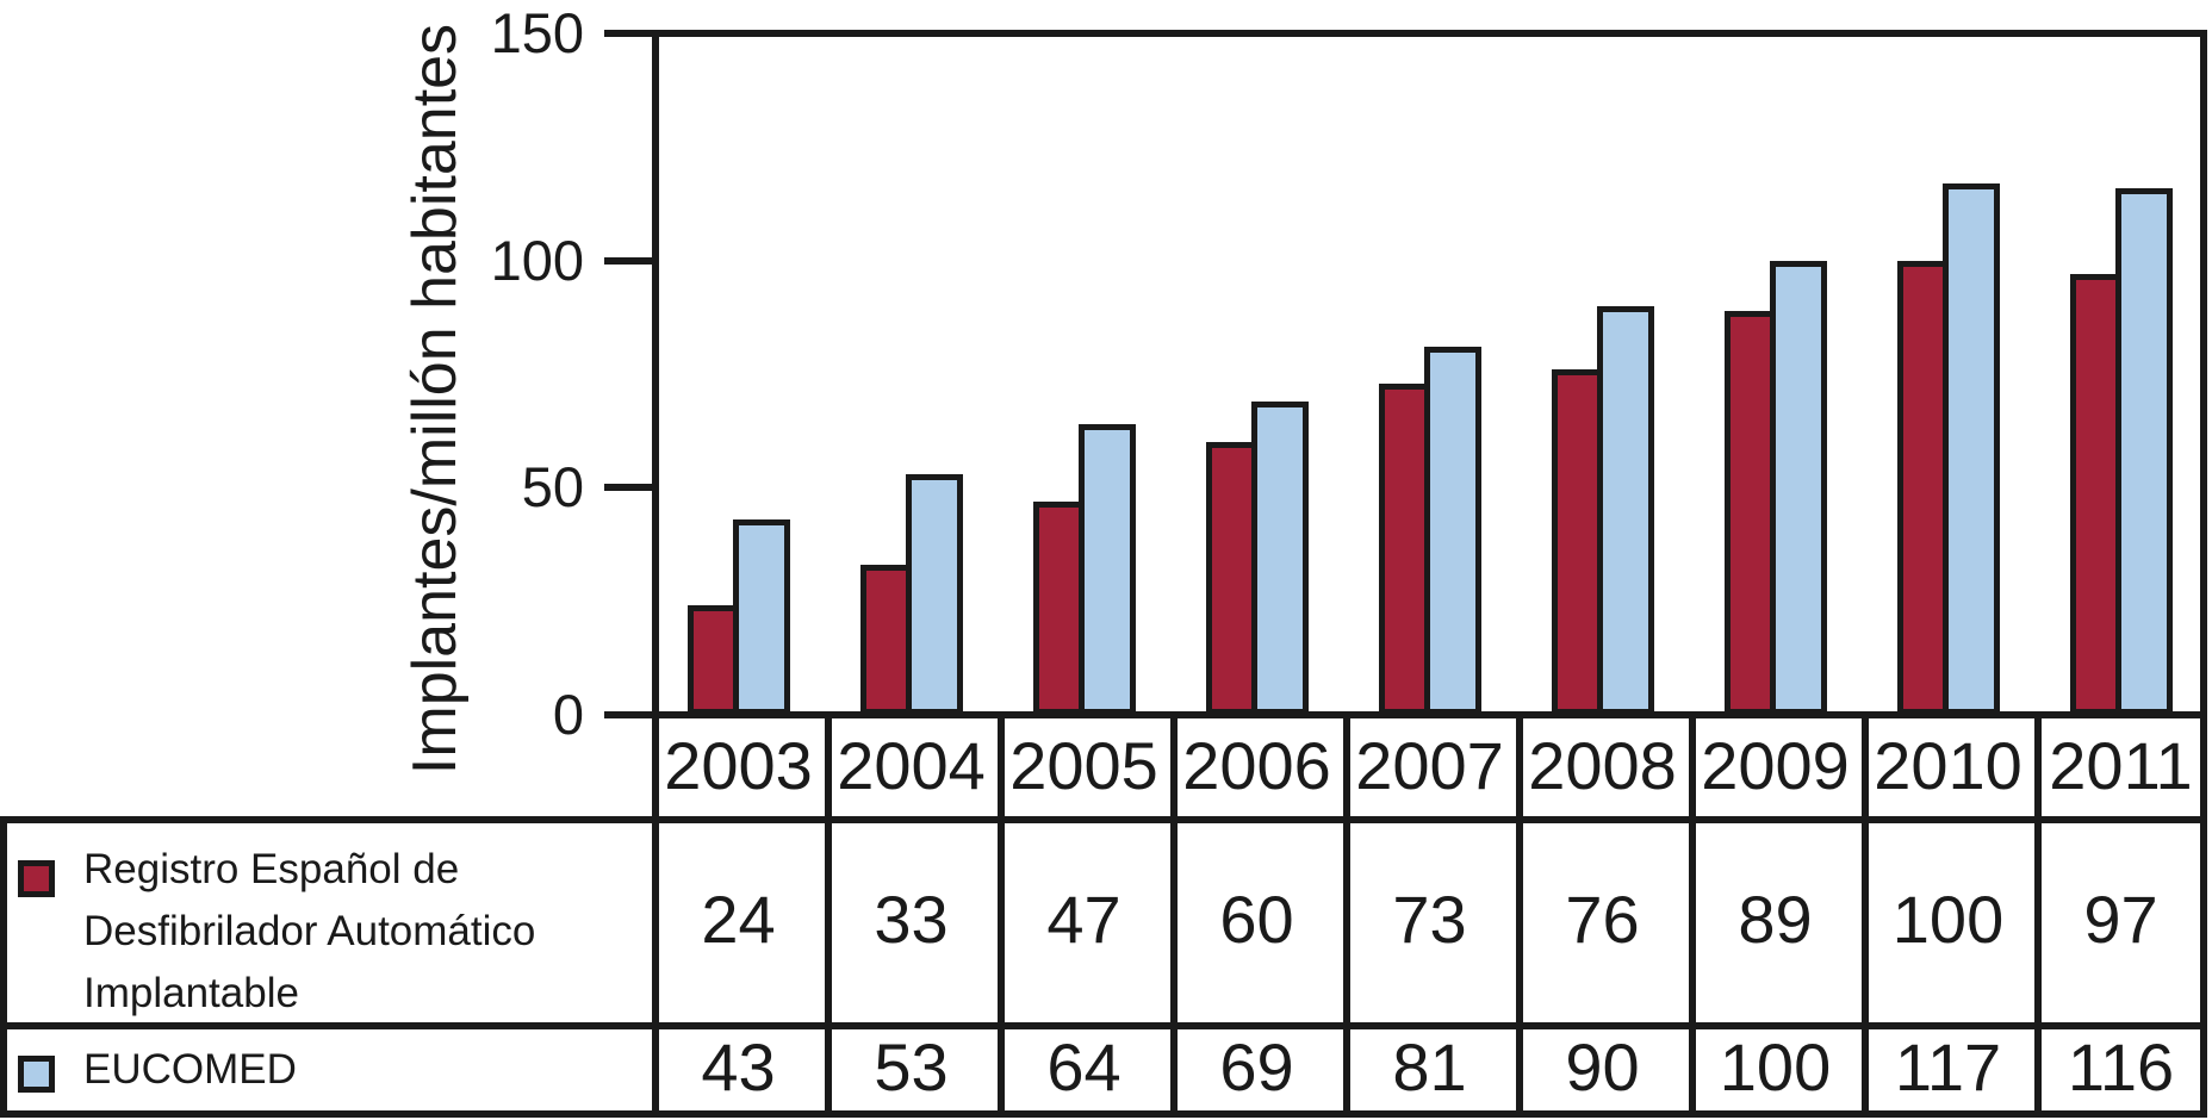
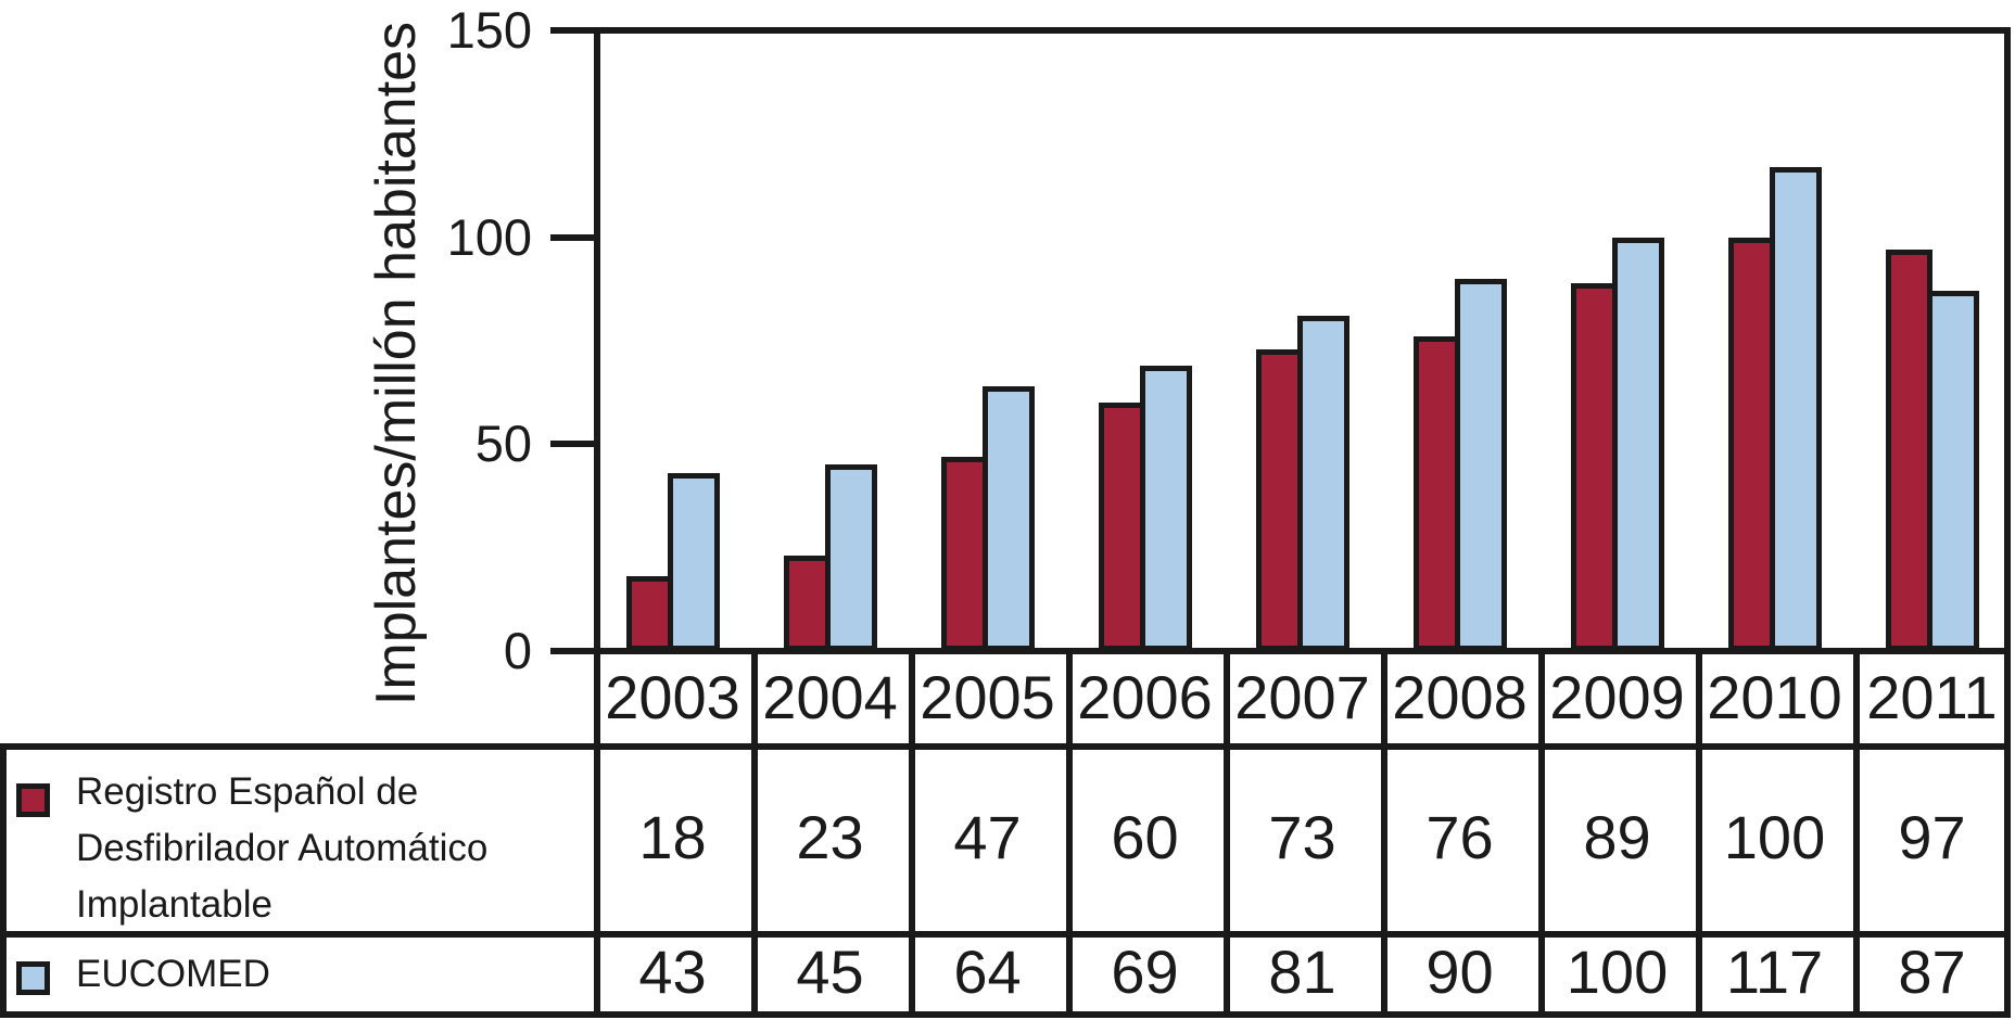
Registro Español de Desfibrilador Automático Implantable/2003: 24 -> 18
Registro Español de Desfibrilador Automático Implantable/2004: 33 -> 23
EUCOMED/2004: 53 -> 45
EUCOMED/2011: 116 -> 87
